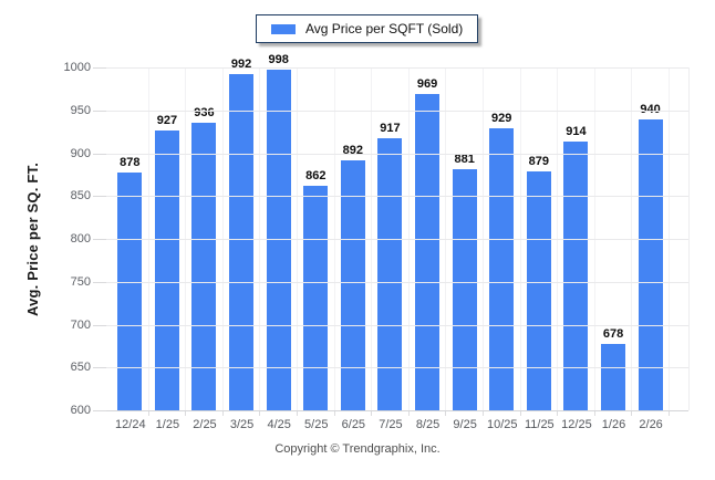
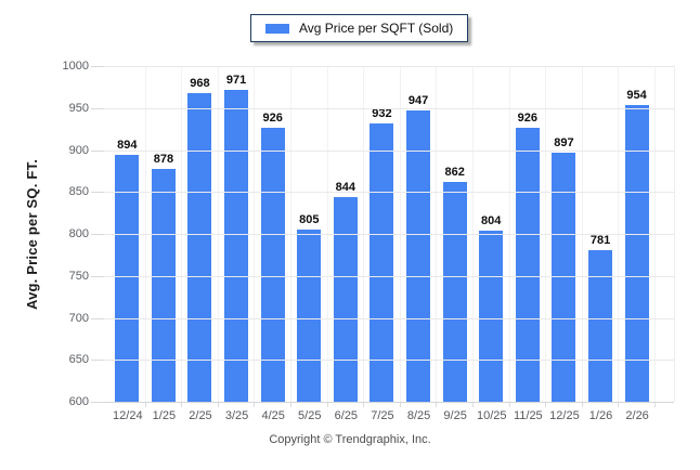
12/24: 878 -> 894
1/25: 927 -> 878
2/25: 936 -> 968
3/25: 992 -> 971
4/25: 998 -> 926
5/25: 862 -> 805
6/25: 892 -> 844
7/25: 917 -> 932
8/25: 969 -> 947
9/25: 881 -> 862
10/25: 929 -> 804
11/25: 879 -> 926
12/25: 914 -> 897
1/26: 678 -> 781
2/26: 940 -> 954
